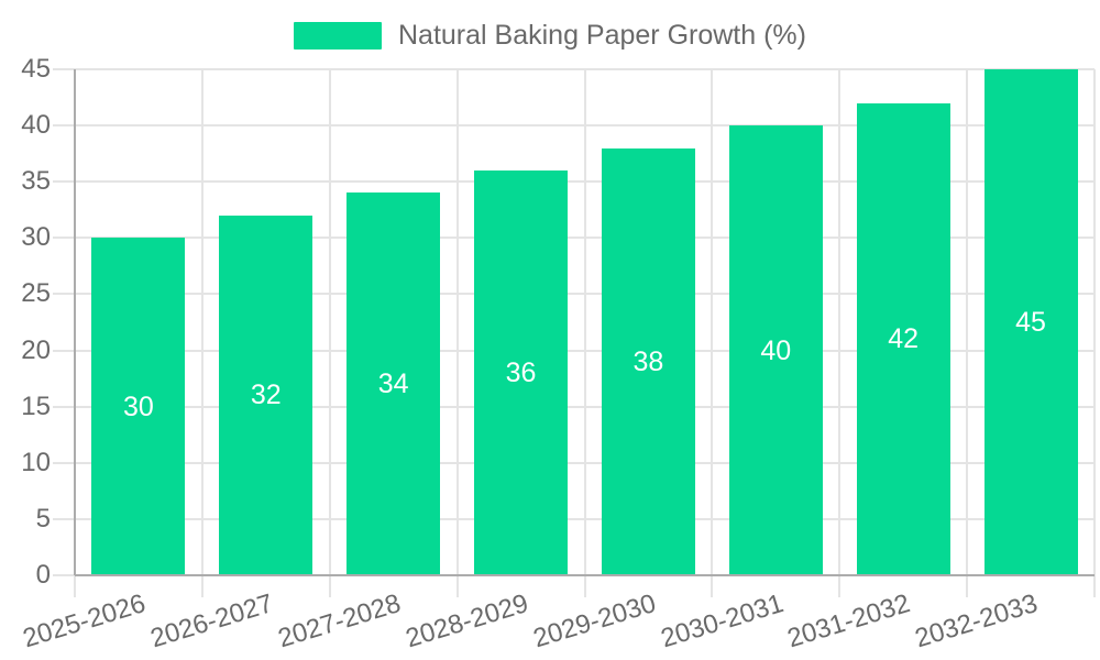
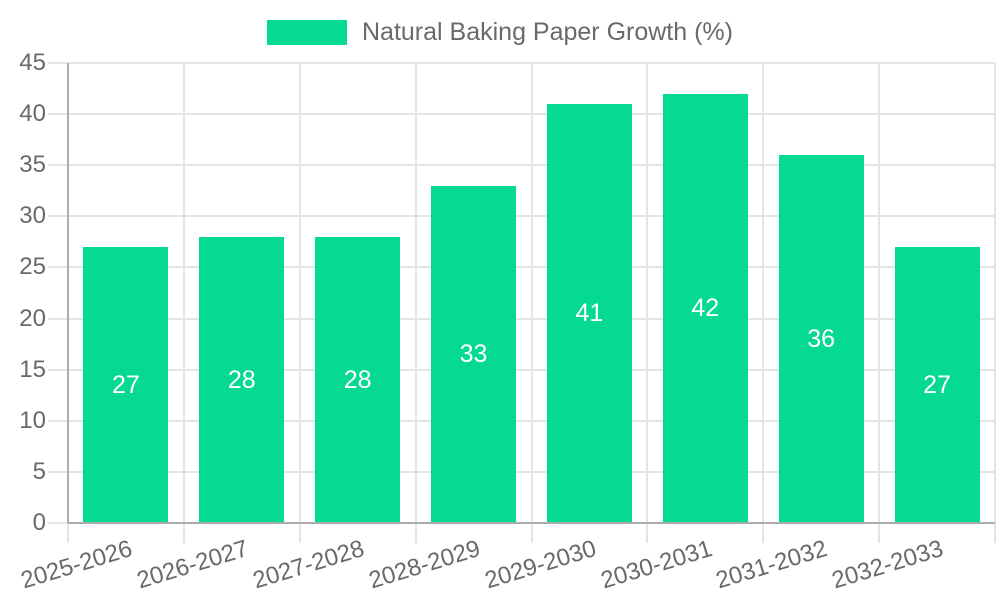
2025-2026: 30 -> 27
2026-2027: 32 -> 28
2027-2028: 34 -> 28
2028-2029: 36 -> 33
2029-2030: 38 -> 41
2030-2031: 40 -> 42
2031-2032: 42 -> 36
2032-2033: 45 -> 27
